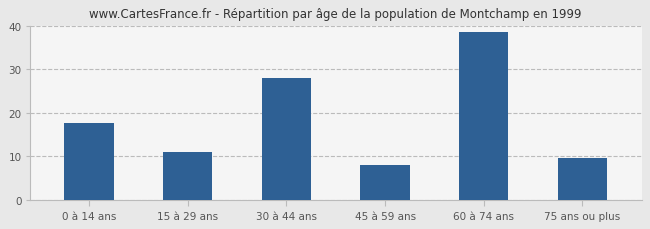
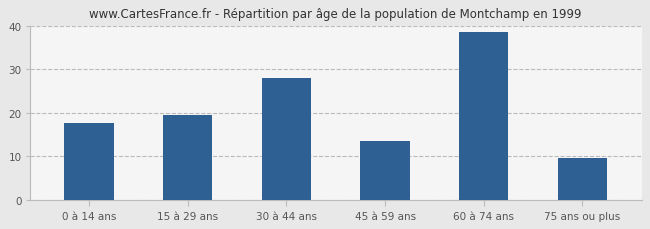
15 à 29 ans: 11.0 -> 19.5
45 à 59 ans: 8.0 -> 13.5
